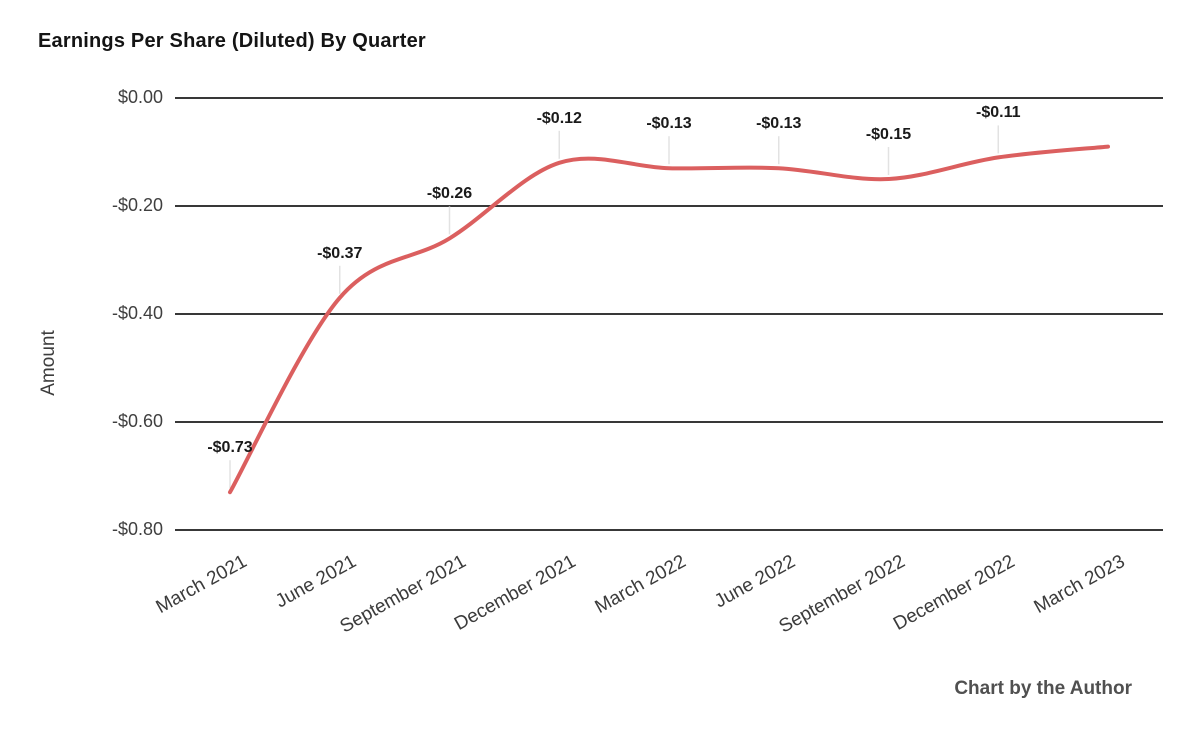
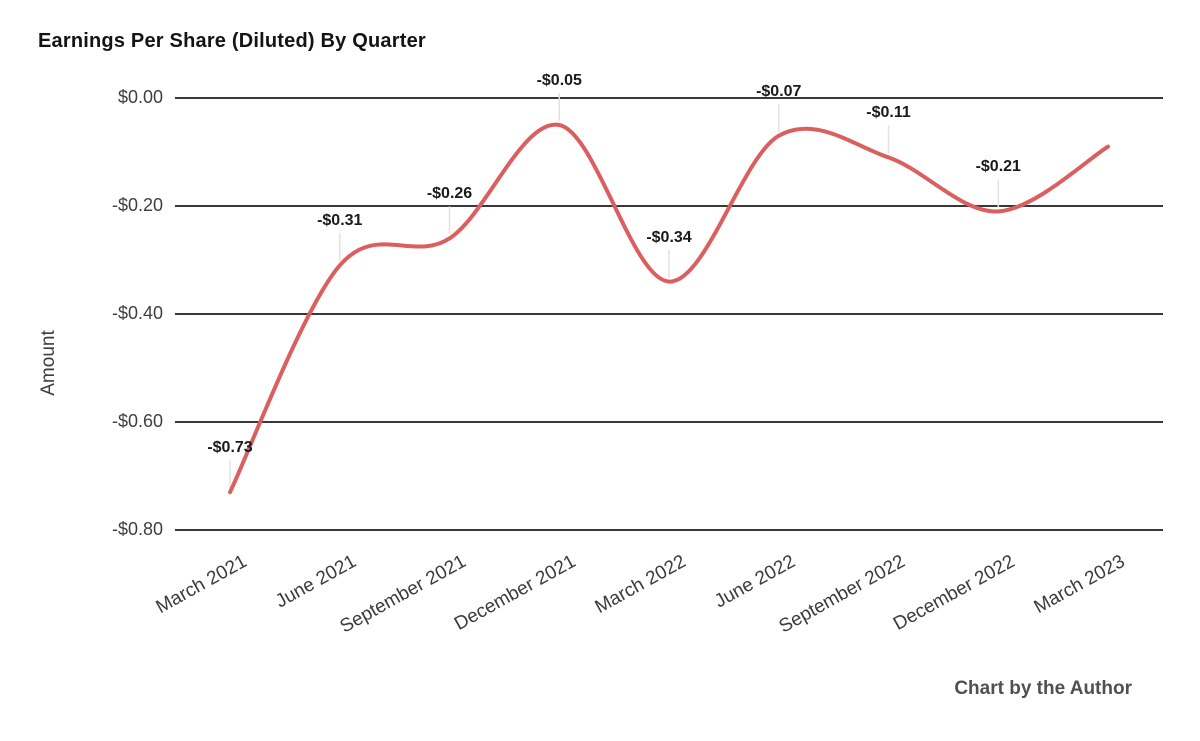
June 2021: -$0.37 -> -$0.31
December 2021: -$0.12 -> -$0.05
March 2022: -$0.13 -> -$0.34
June 2022: -$0.13 -> -$0.07
September 2022: -$0.15 -> -$0.11
December 2022: -$0.11 -> -$0.21
